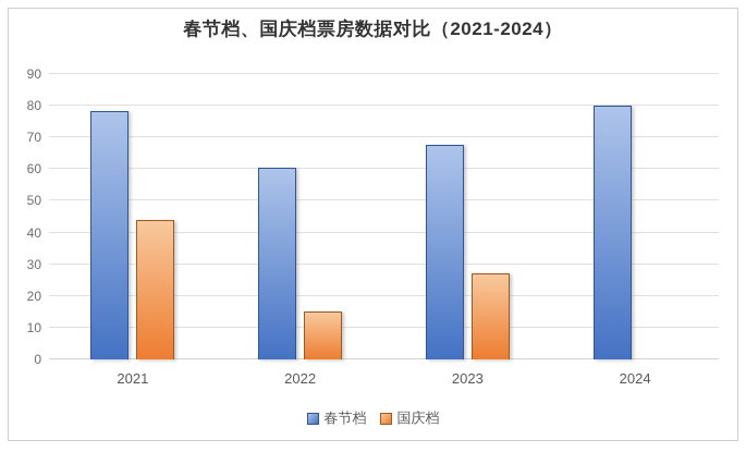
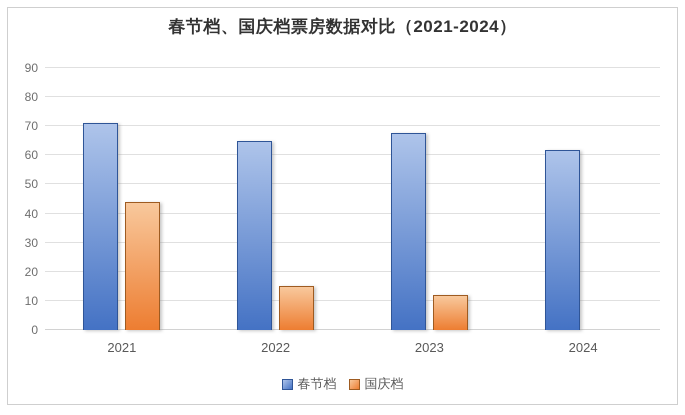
春节档/2021: 78 -> 71
春节档/2022: 60 -> 65
国庆档/2023: 27 -> 12
春节档/2024: 80 -> 62
